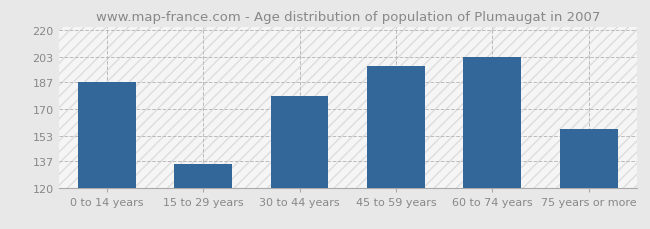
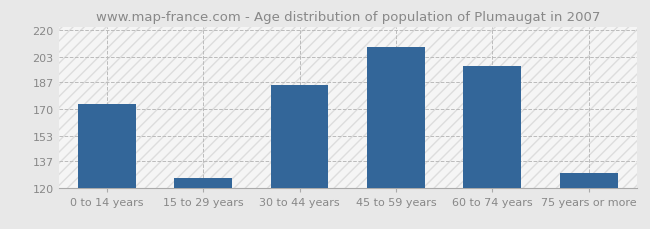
0 to 14 years: 187 -> 173
15 to 29 years: 135 -> 126
30 to 44 years: 178 -> 185
45 to 59 years: 197 -> 209
60 to 74 years: 203 -> 197
75 years or more: 157 -> 129
